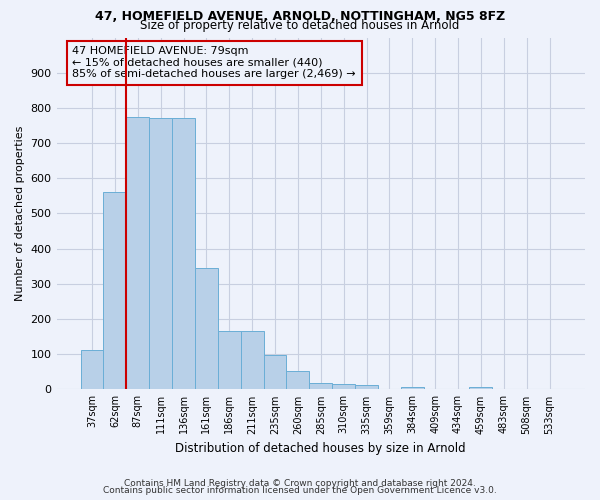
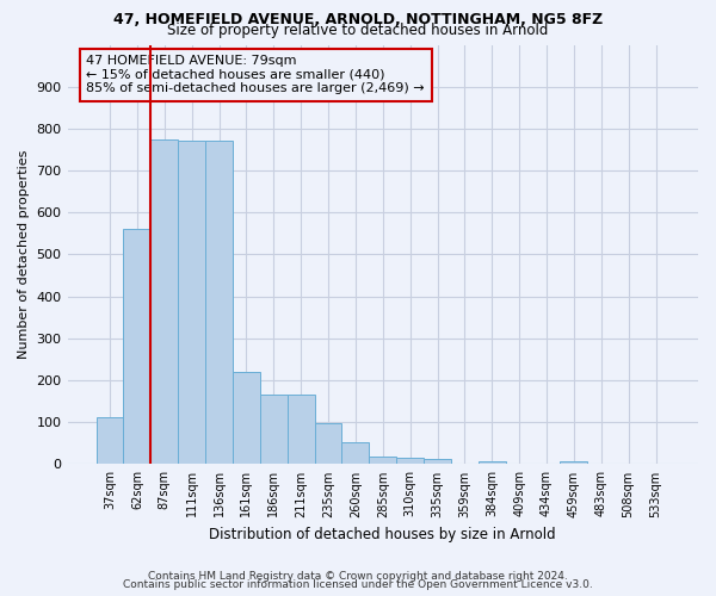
161sqm: 345 -> 220
